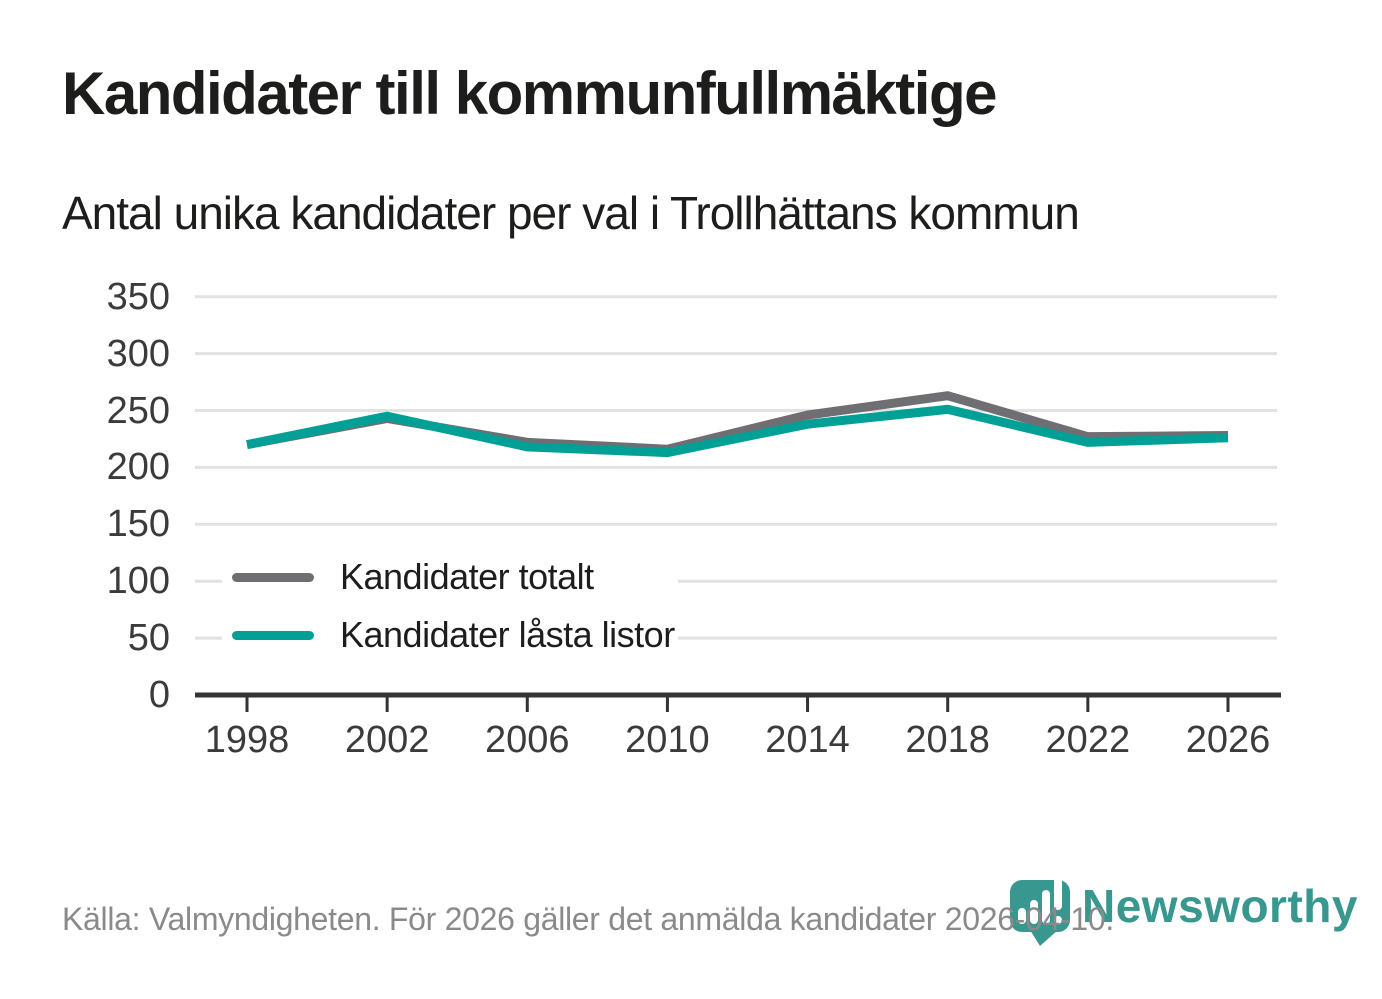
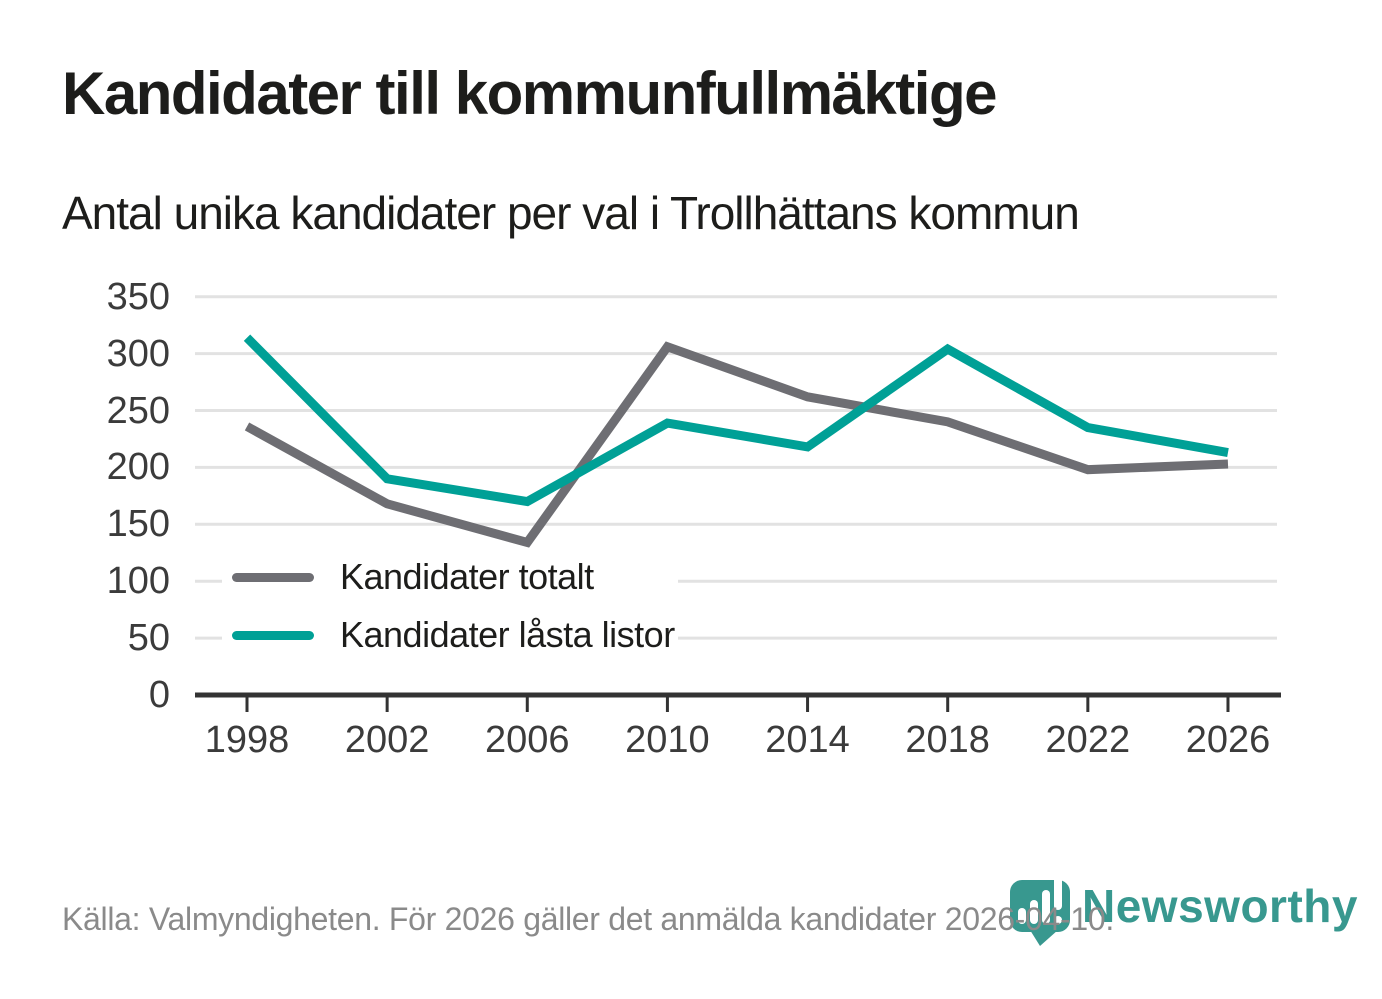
Kandidater totalt/1998: 220 -> 236
Kandidater låsta listor/1998: 220 -> 314
Kandidater totalt/2002: 243 -> 168
Kandidater låsta listor/2002: 245 -> 190
Kandidater totalt/2006: 222 -> 134
Kandidater låsta listor/2006: 218 -> 170
Kandidater totalt/2010: 216 -> 306
Kandidater låsta listor/2010: 213 -> 239
Kandidater totalt/2014: 246 -> 262
Kandidater låsta listor/2014: 238 -> 218
Kandidater totalt/2018: 263 -> 240
Kandidater låsta listor/2018: 251 -> 304
Kandidater totalt/2022: 227 -> 198
Kandidater låsta listor/2022: 222 -> 235
Kandidater totalt/2026: 228 -> 203
Kandidater låsta listor/2026: 226 -> 213
